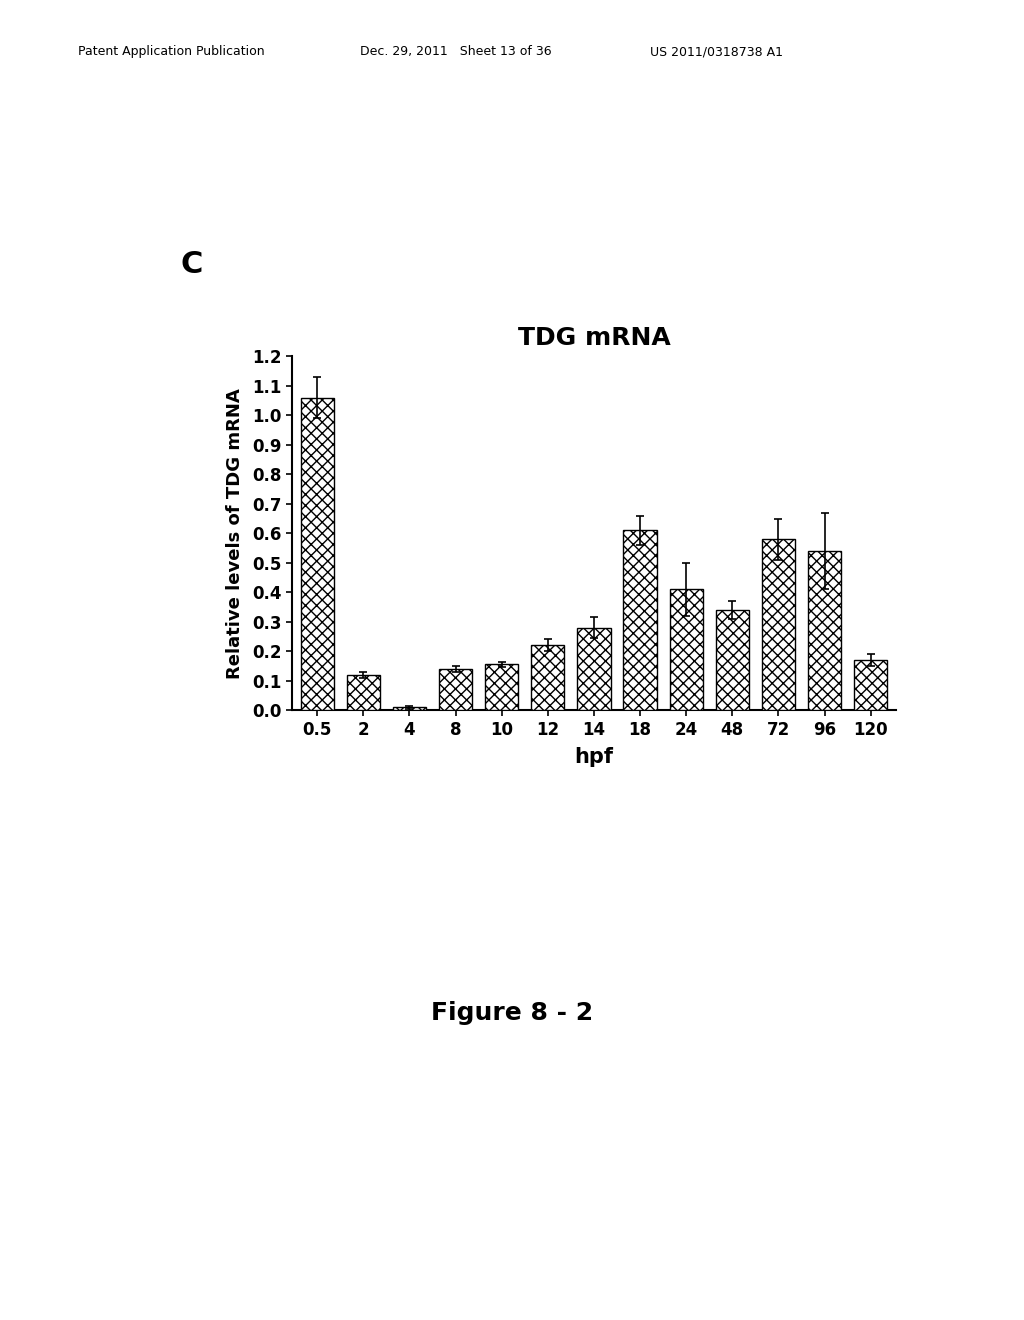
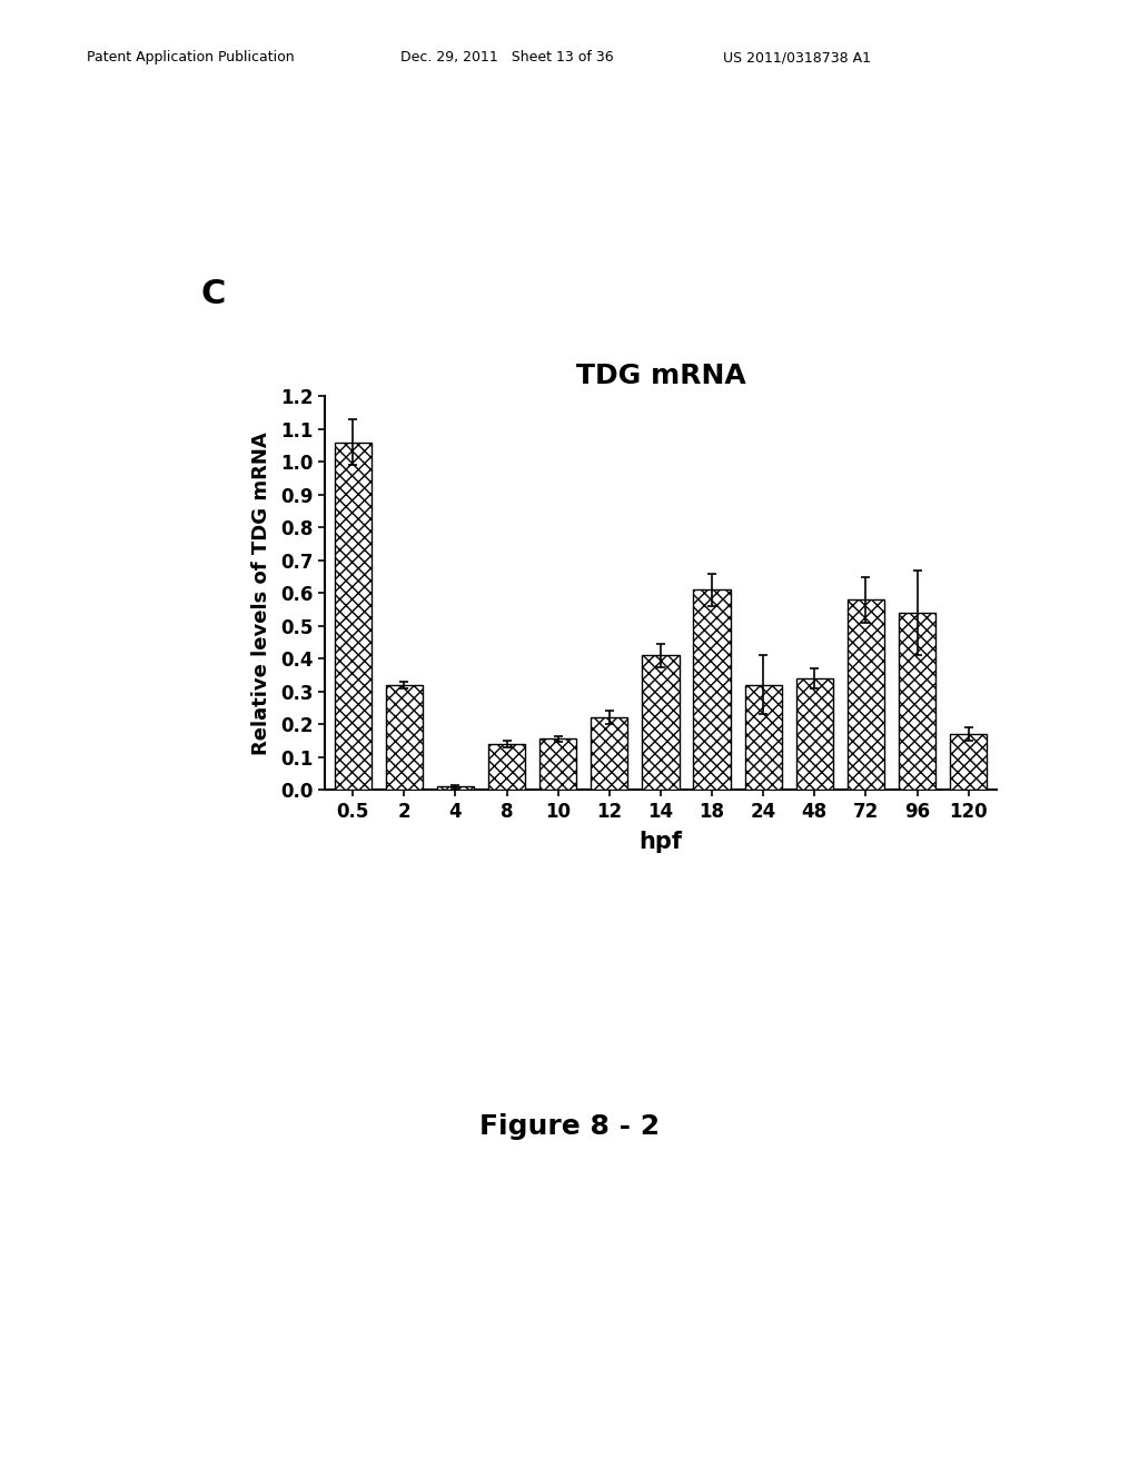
2: 0.120 -> 0.320
14: 0.280 -> 0.410
24: 0.410 -> 0.320
